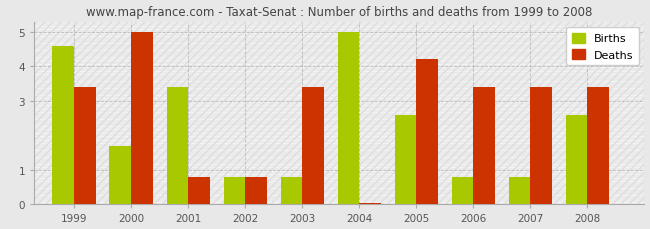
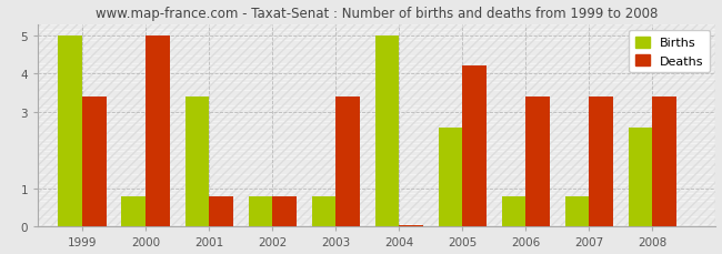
Births/1999: 4.6 -> 5.0
Births/2000: 1.7 -> 0.8
